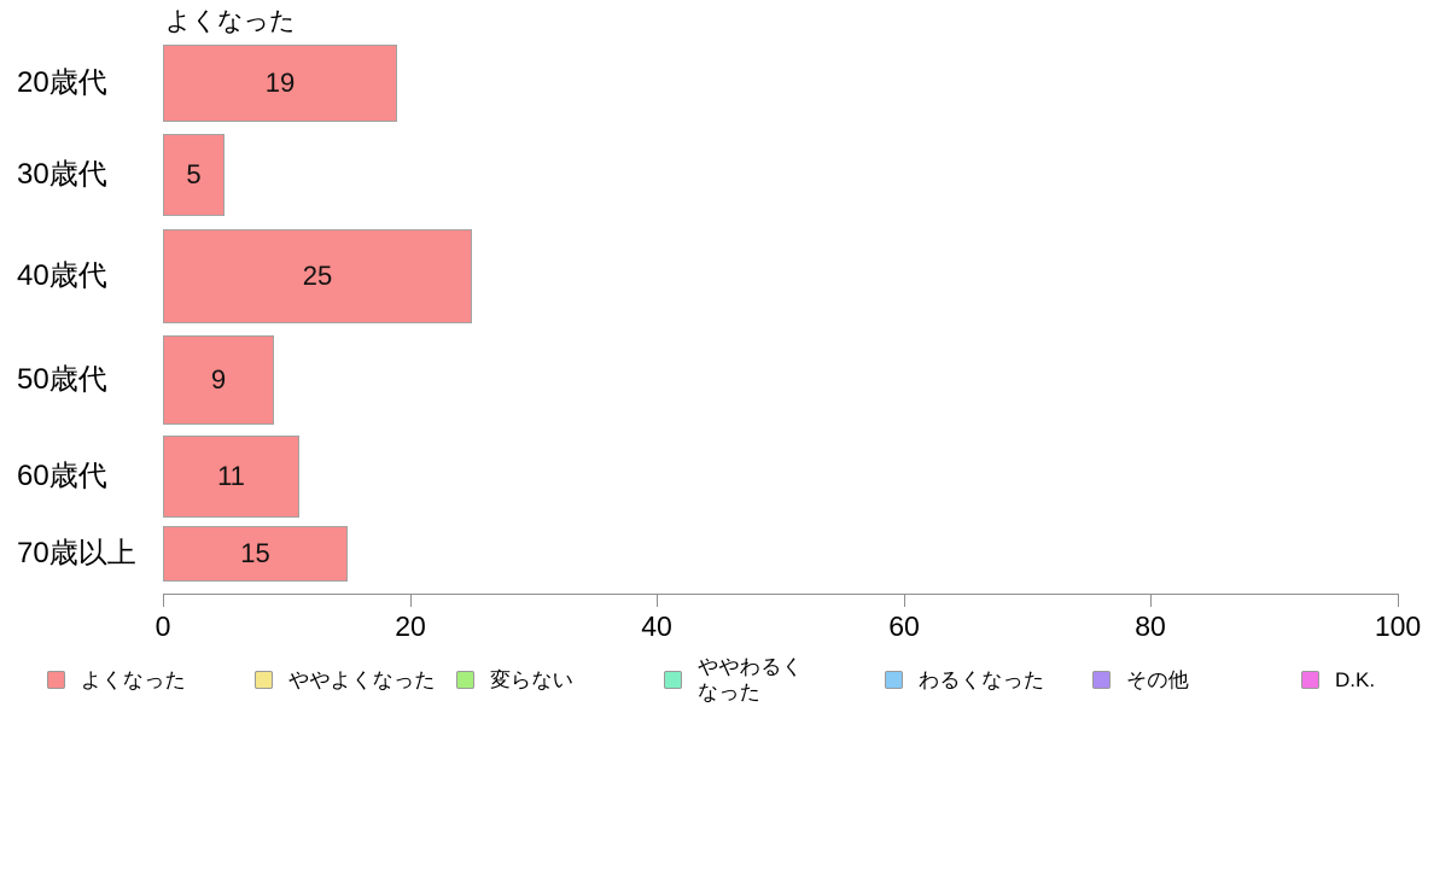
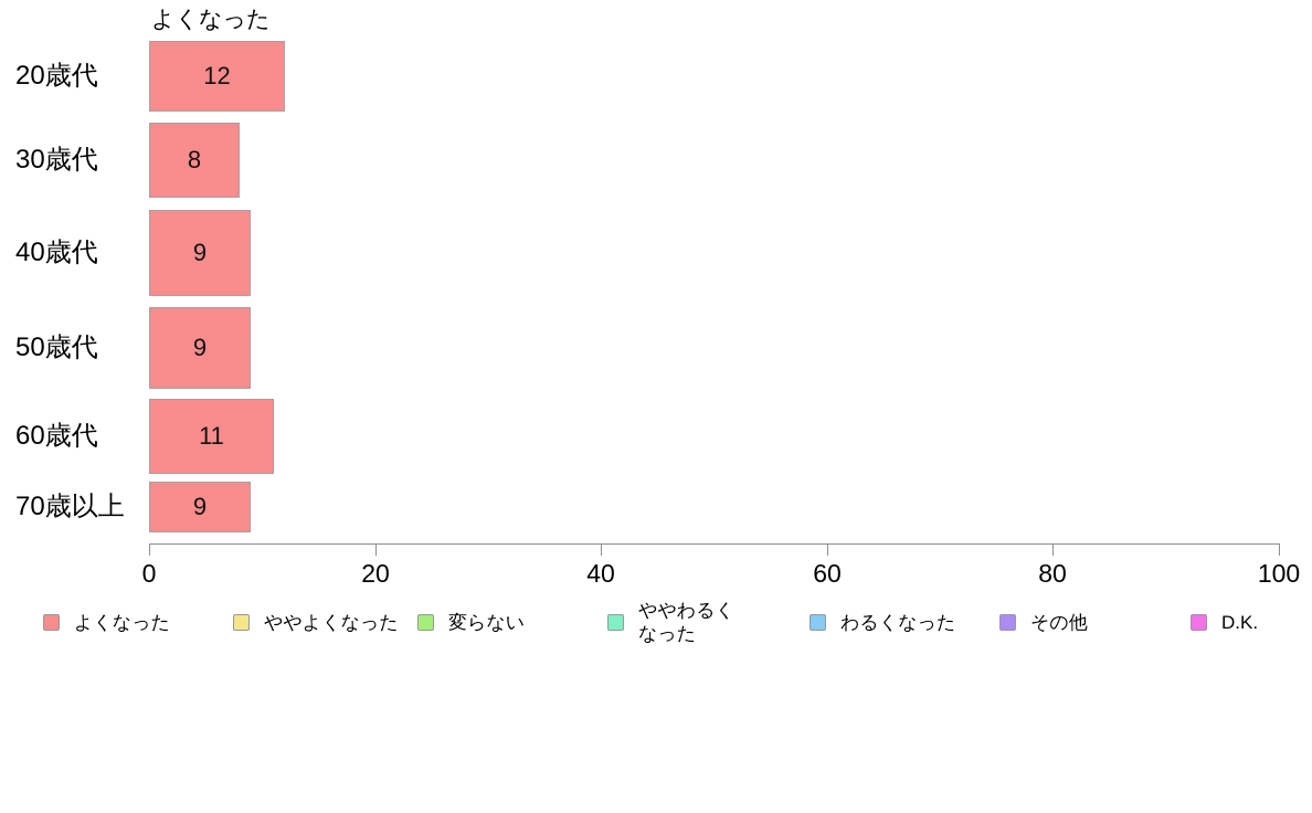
20歳代: 19 -> 12
30歳代: 5 -> 8
40歳代: 25 -> 9
70歳以上: 15 -> 9
